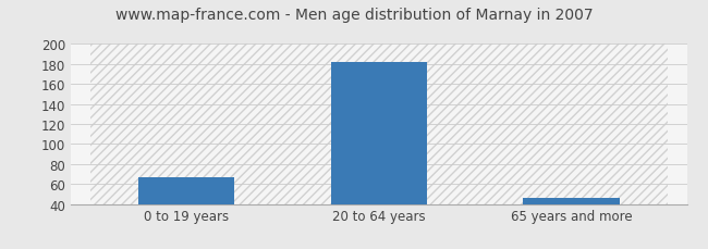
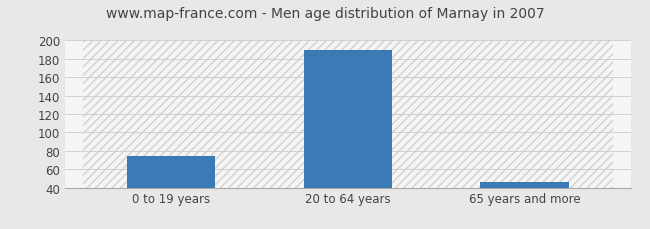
0 to 19 years: 67 -> 74
20 to 64 years: 182 -> 190
